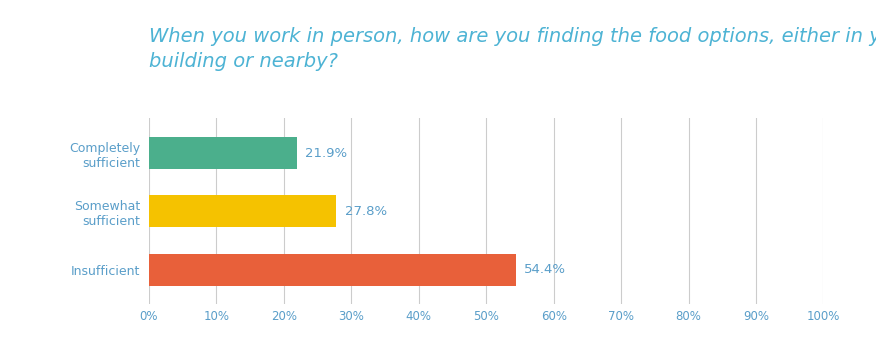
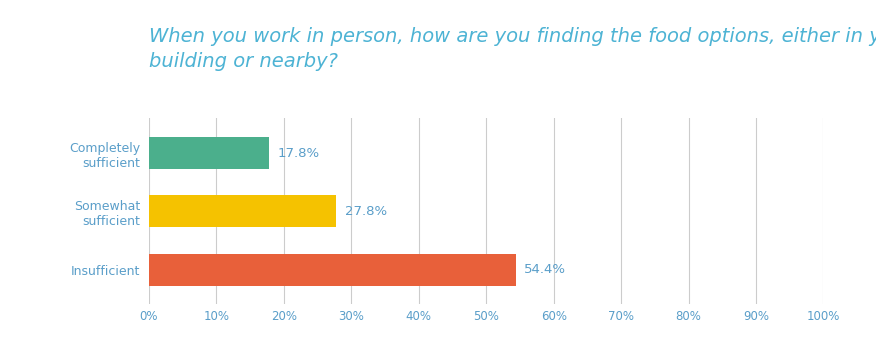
Completely sufficient: 21.9% -> 17.8%
